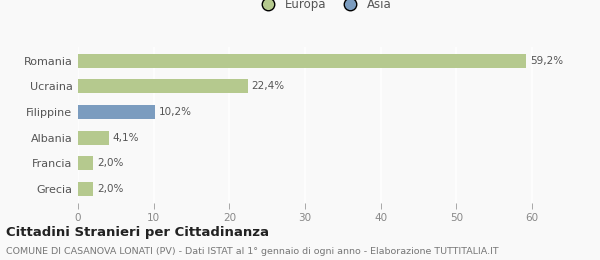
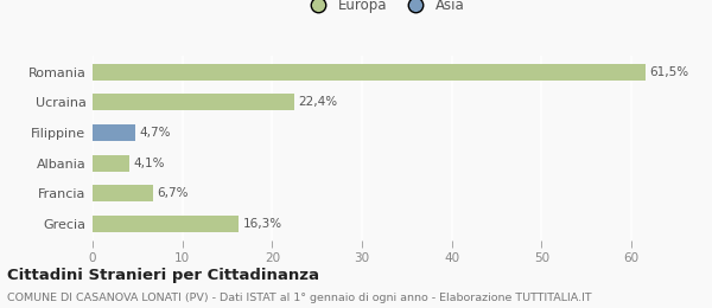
Romania: 59,2% -> 61,5%
Filippine: 10,2% -> 4,7%
Francia: 2,0% -> 6,7%
Grecia: 2,0% -> 16,3%
